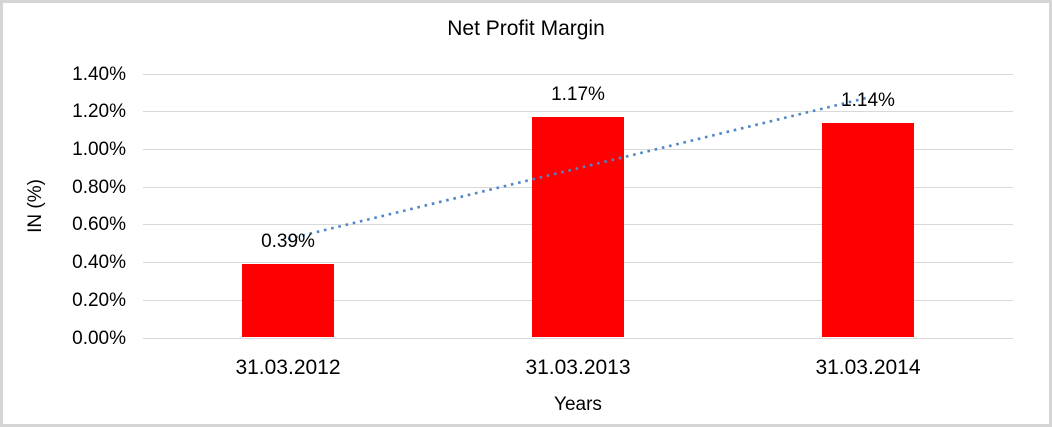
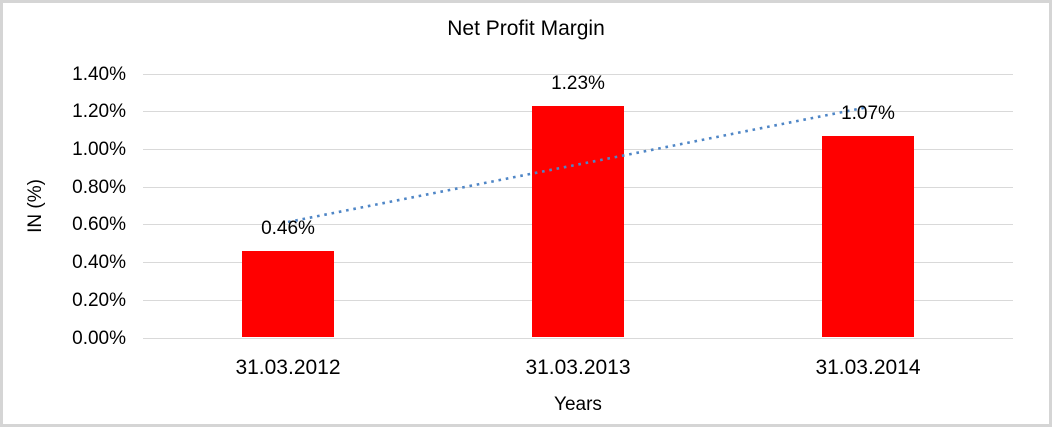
31.03.2012: 0.39% -> 0.46%
31.03.2013: 1.17% -> 1.23%
31.03.2014: 1.14% -> 1.07%
